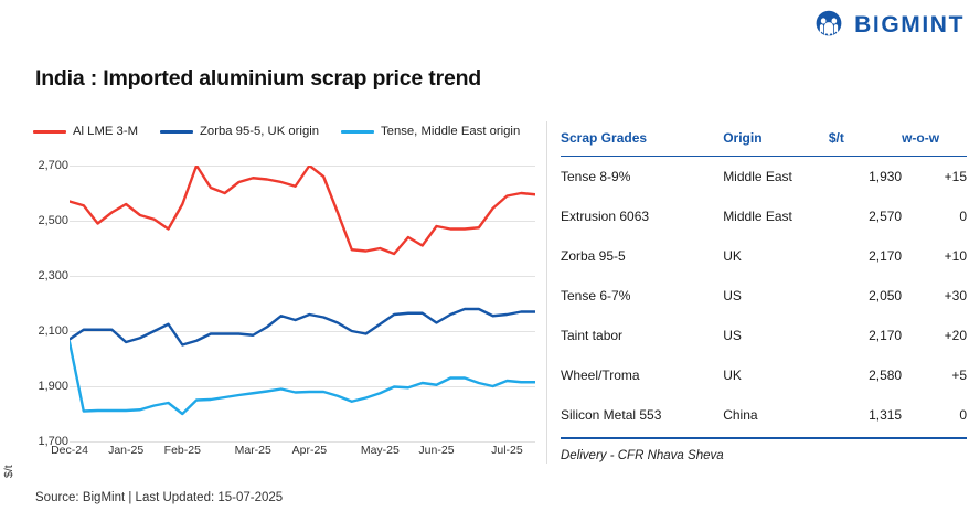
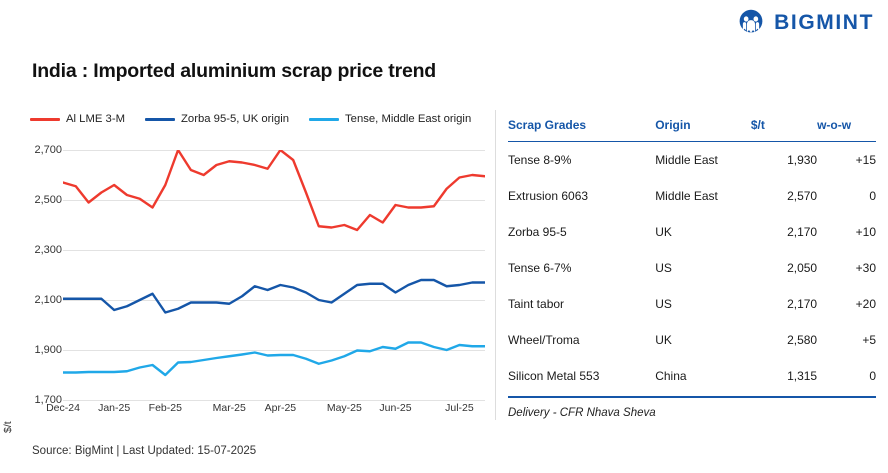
Zorba 95-5, UK origin/0: 2070 -> 2100
Tense, Middle East origin/0: 2060 -> 1810
